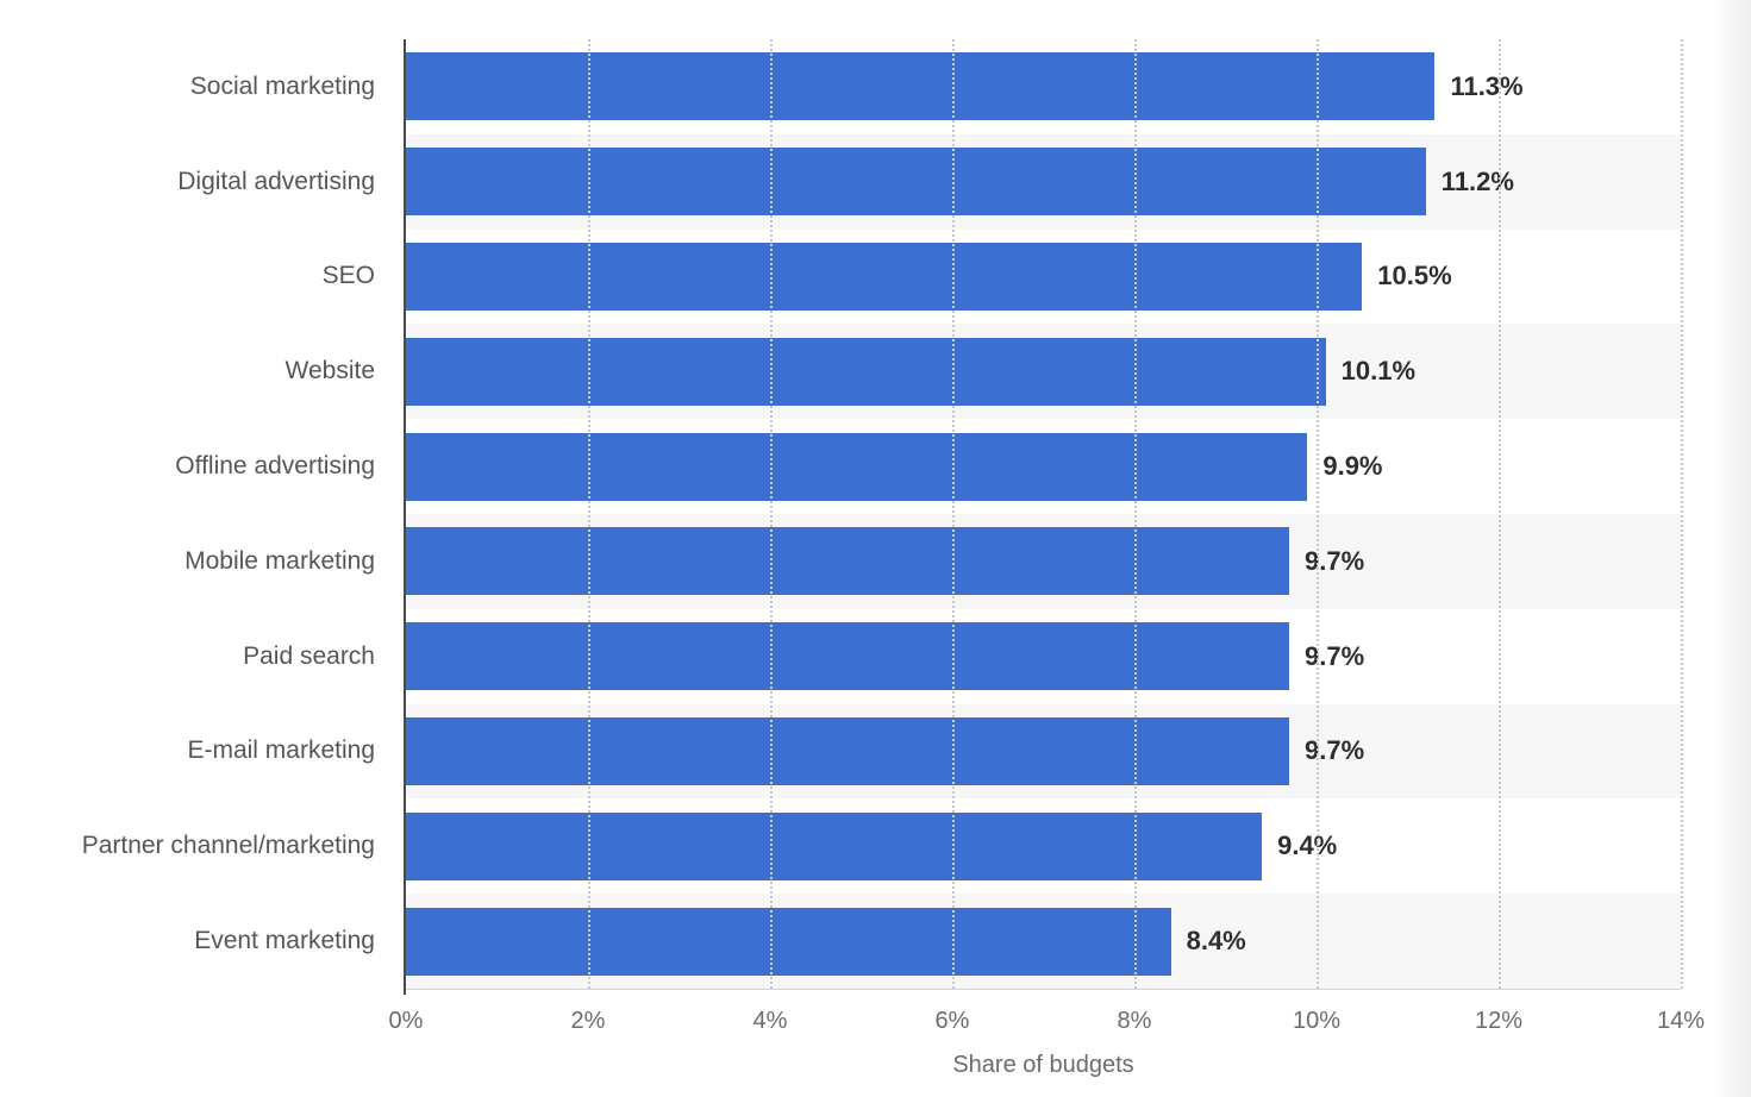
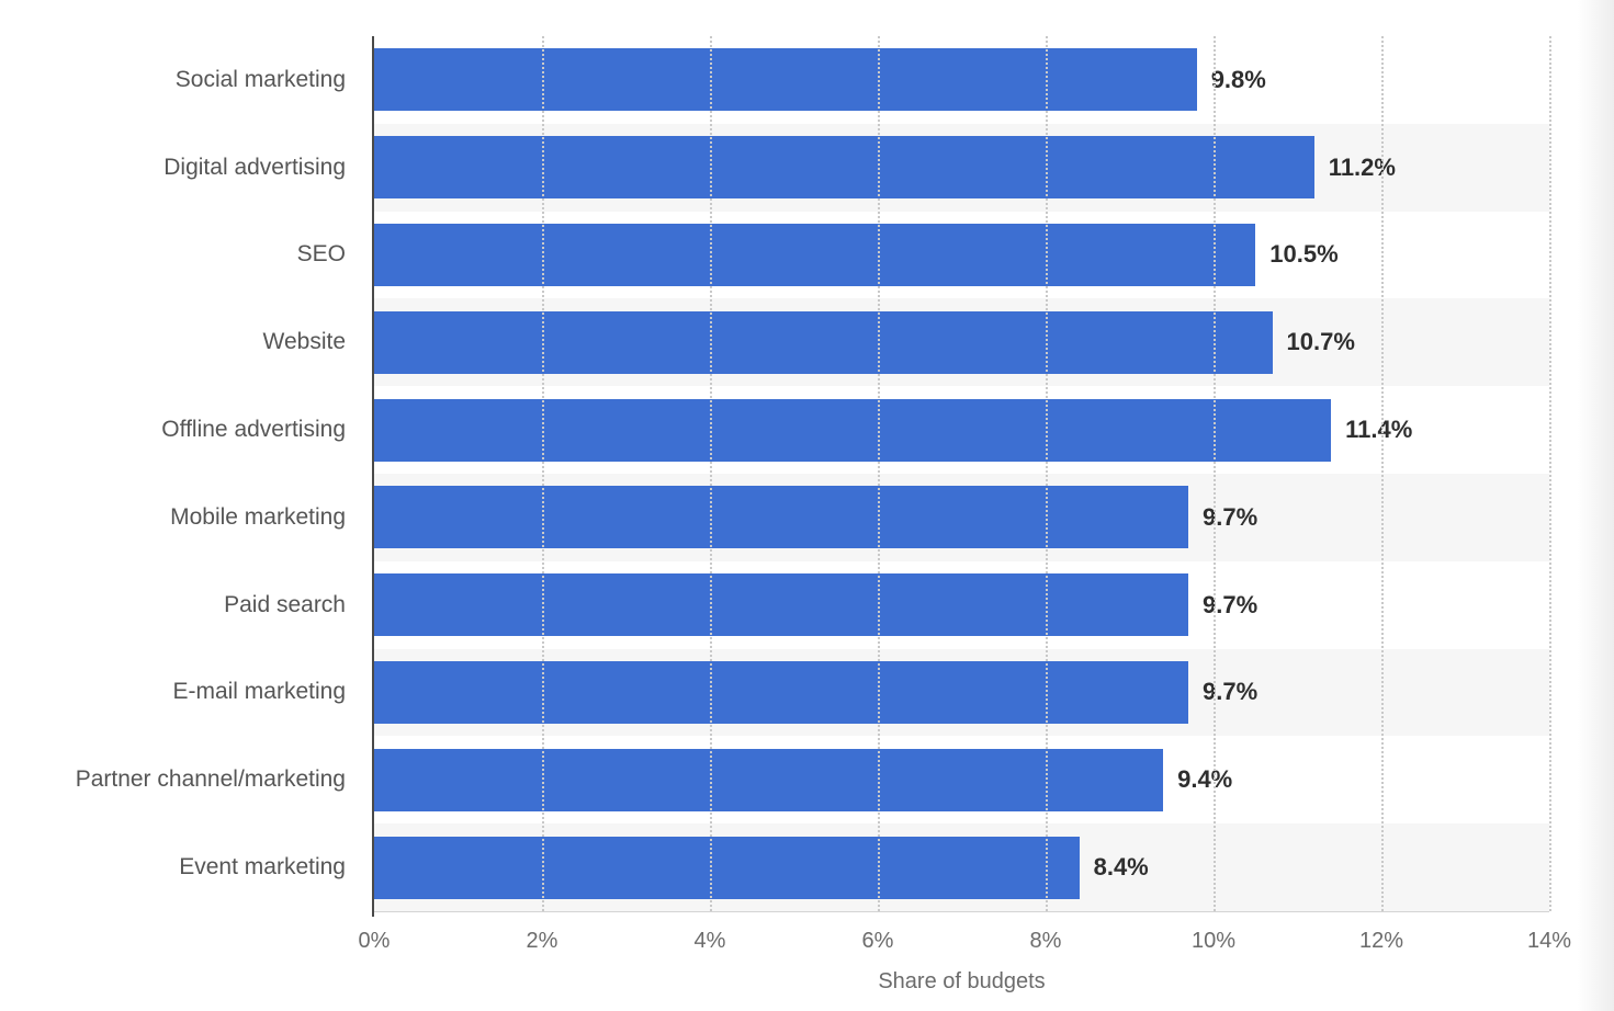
Social marketing: 11.3% -> 9.8%
Website: 10.1% -> 10.7%
Offline advertising: 9.9% -> 11.4%
